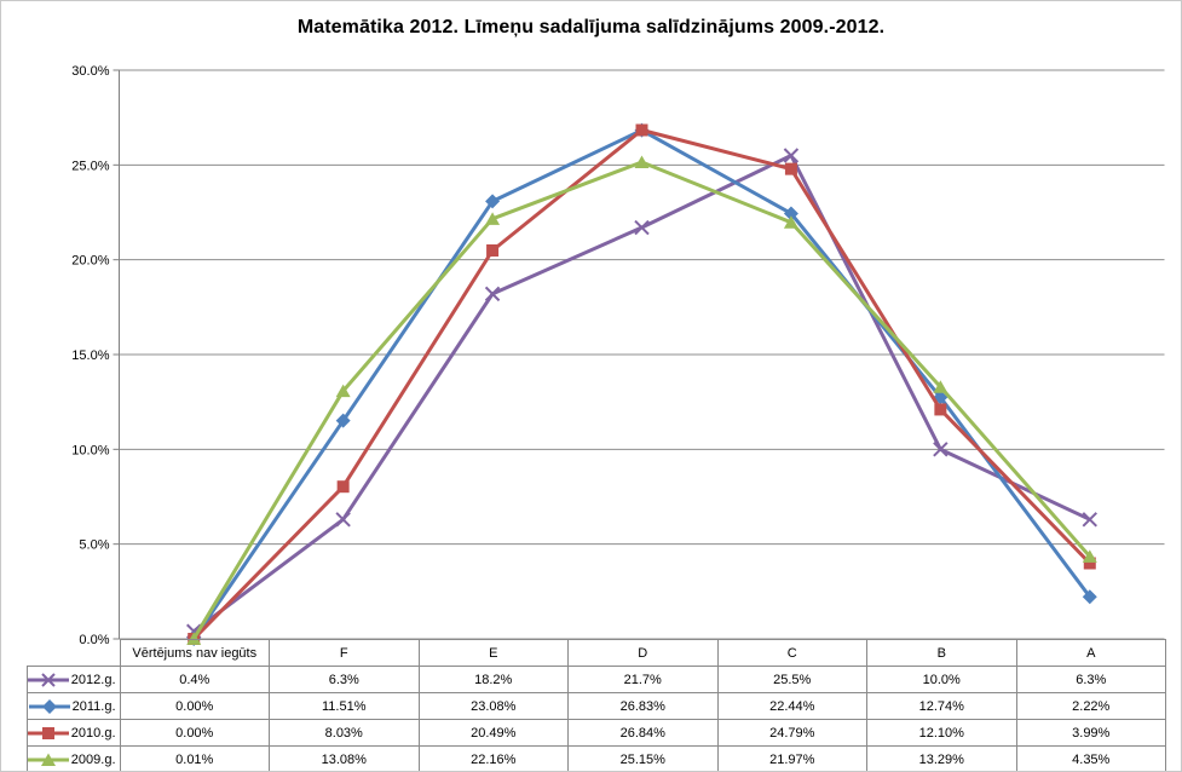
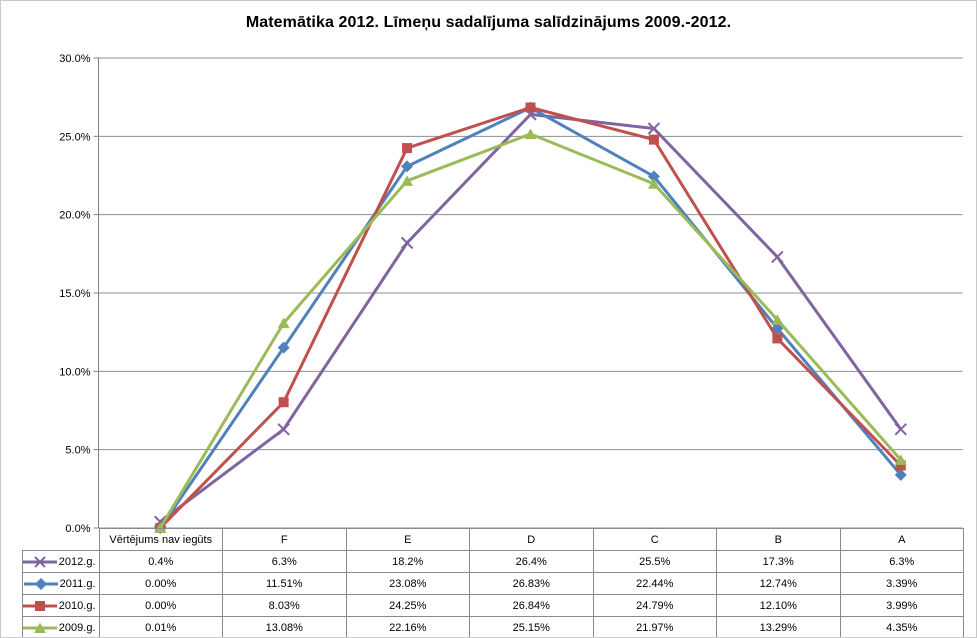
2010.g./E: 20.49% -> 24.25%
2012.g./D: 21.7% -> 26.4%
2012.g./B: 10.0% -> 17.3%
2011.g./A: 2.22% -> 3.39%
